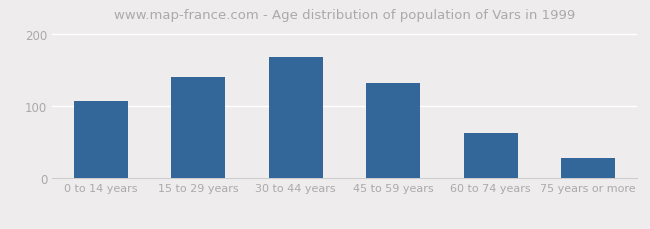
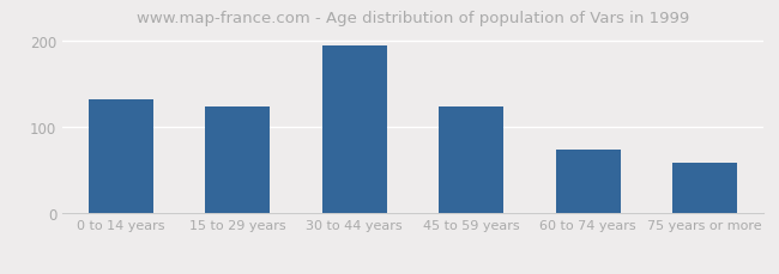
0 to 14 years: 107 -> 132
15 to 29 years: 140 -> 124
30 to 44 years: 168 -> 194
45 to 59 years: 132 -> 124
60 to 74 years: 63 -> 74
75 years or more: 28 -> 58
